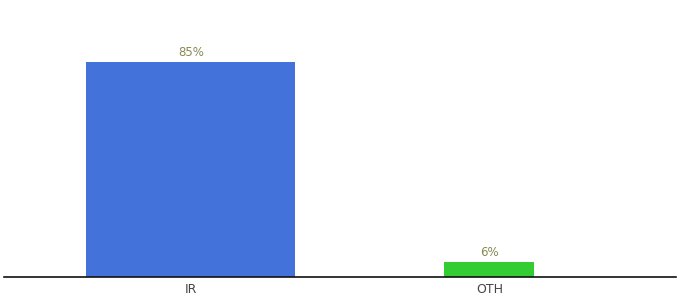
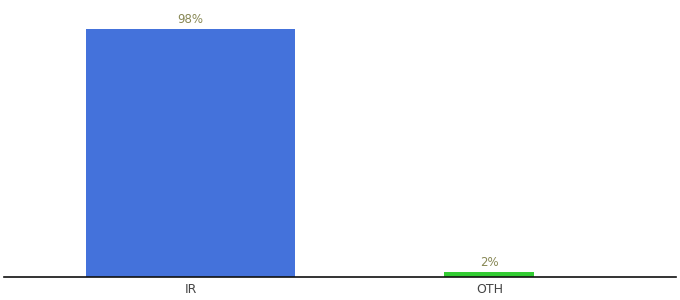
IR: 85% -> 98%
OTH: 6% -> 2%
